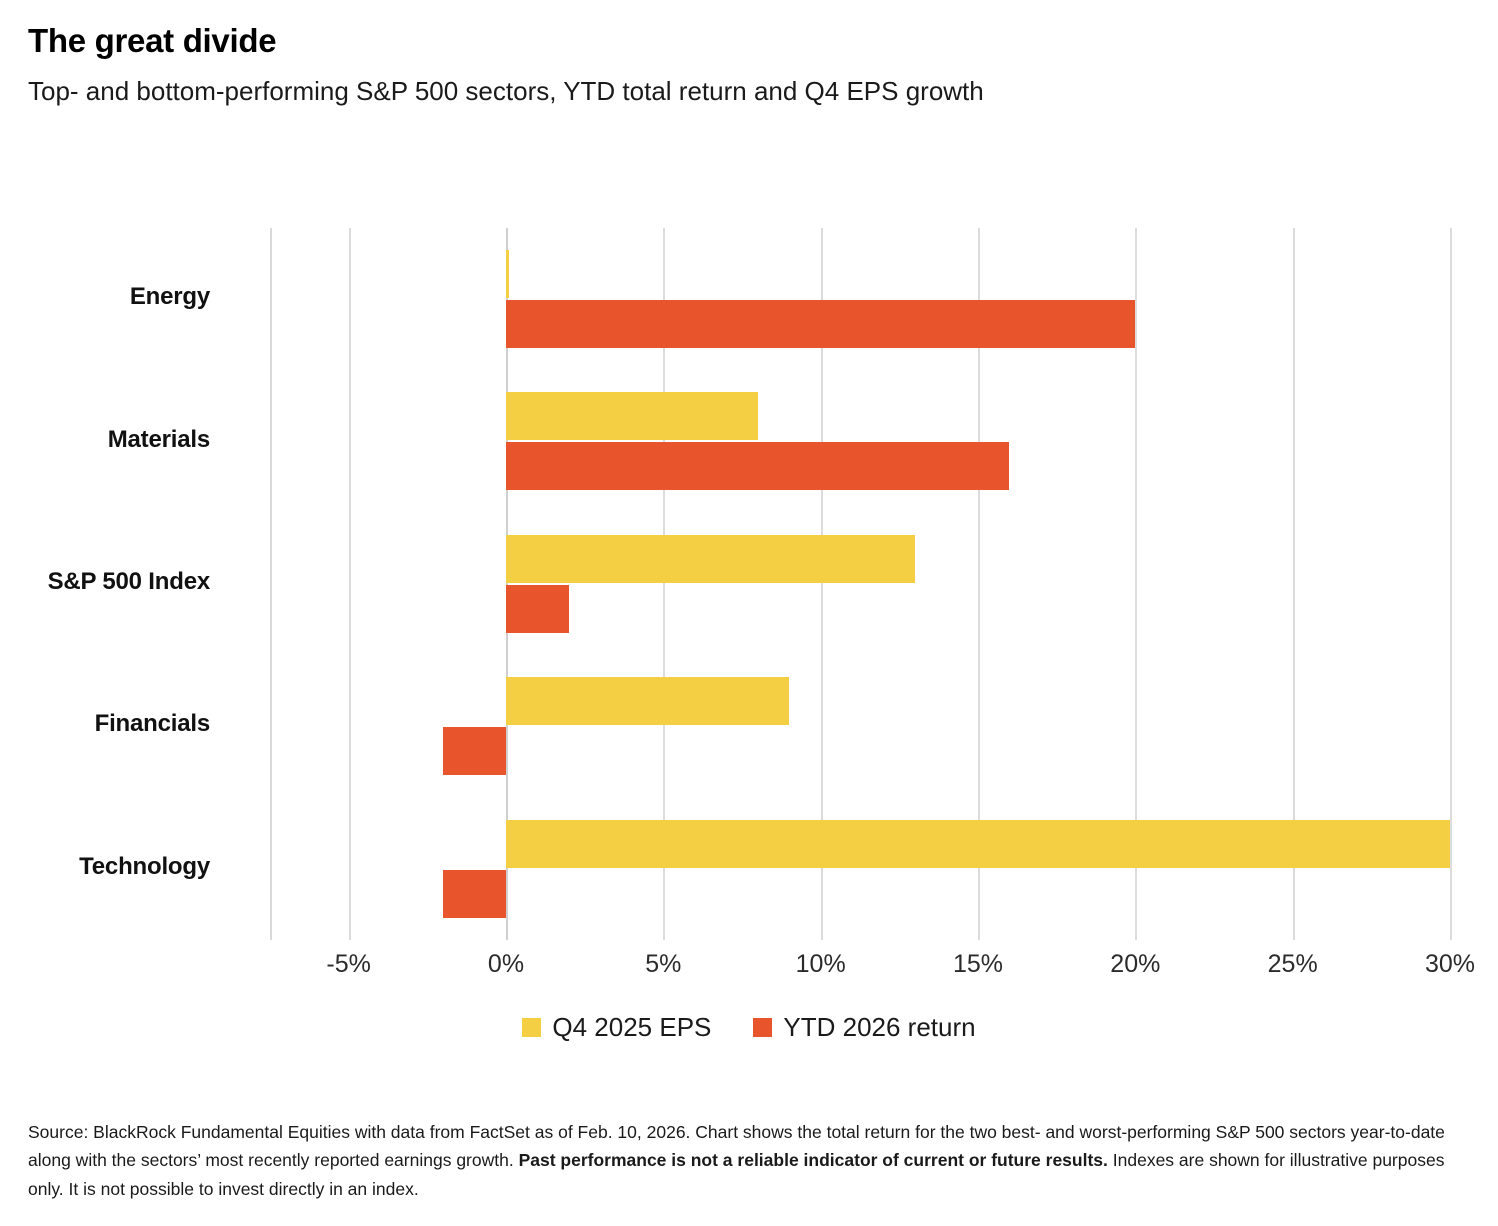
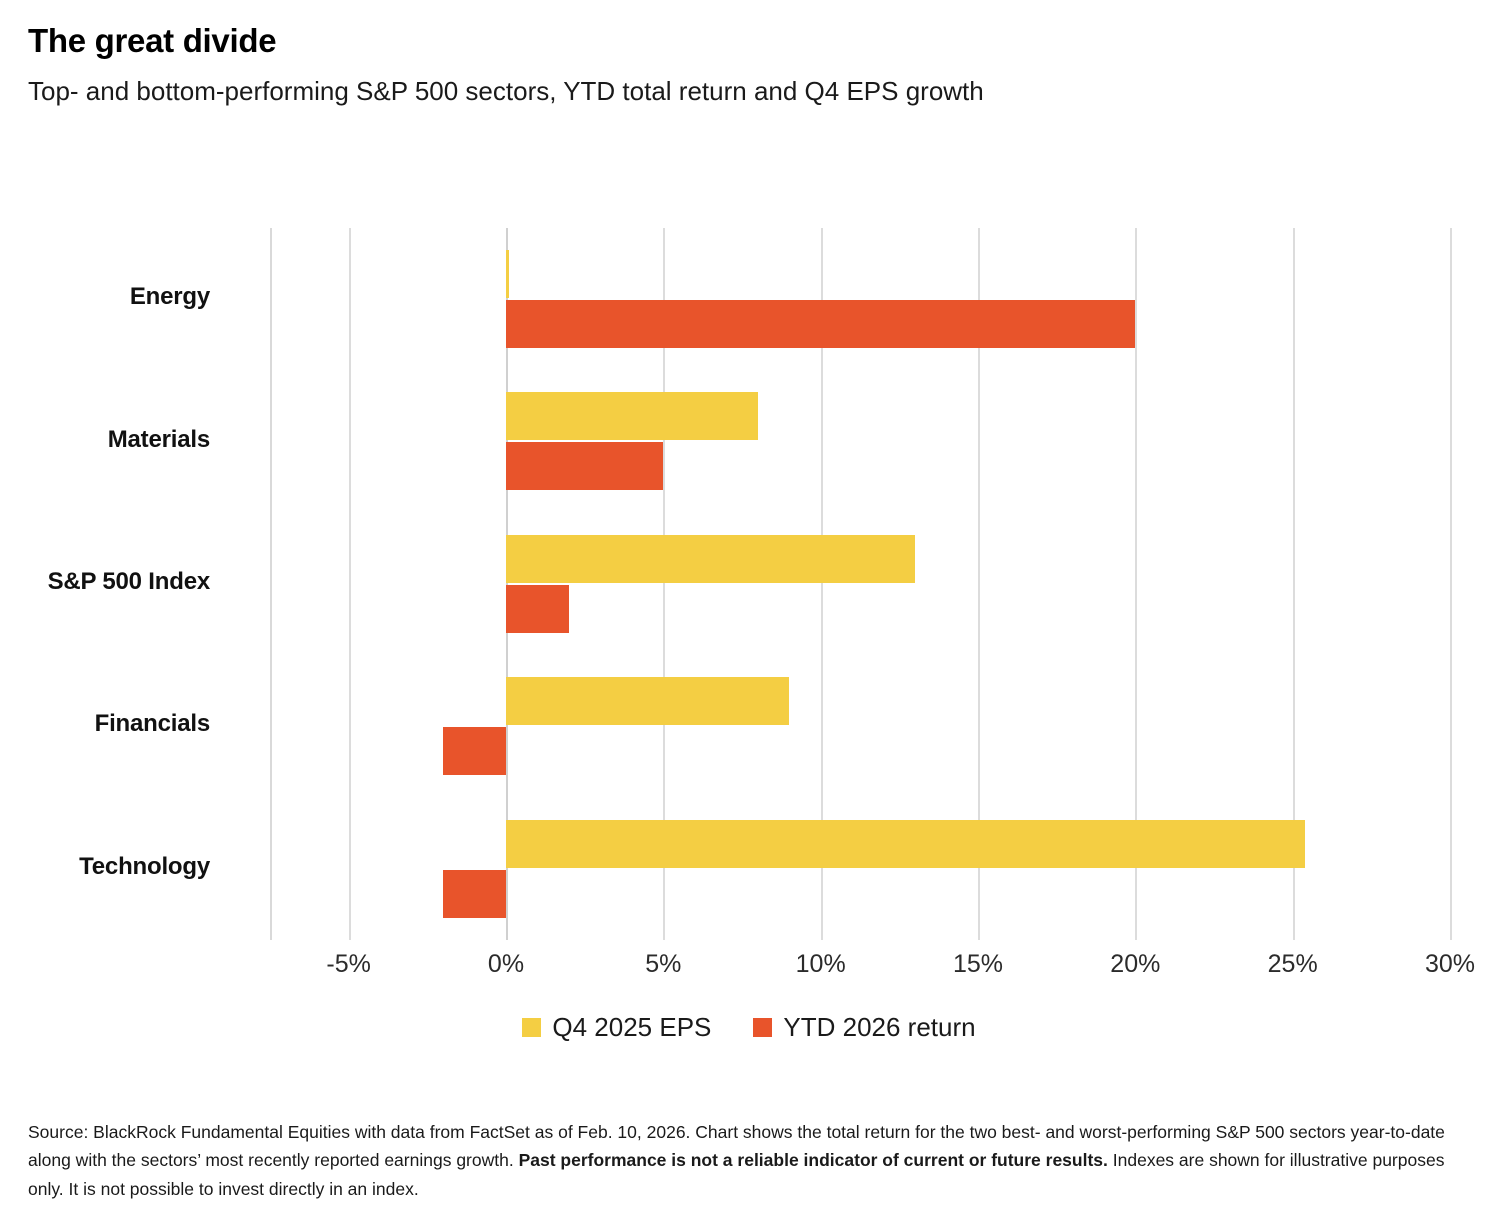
YTD 2026 return/Materials: 16% -> 5%
Q4 2025 EPS/Technology: 30.0% -> 25.4%
